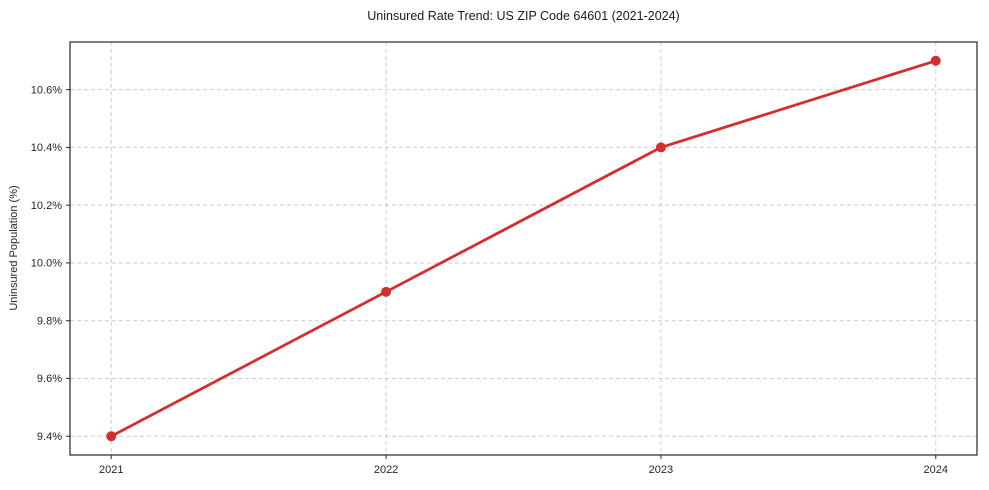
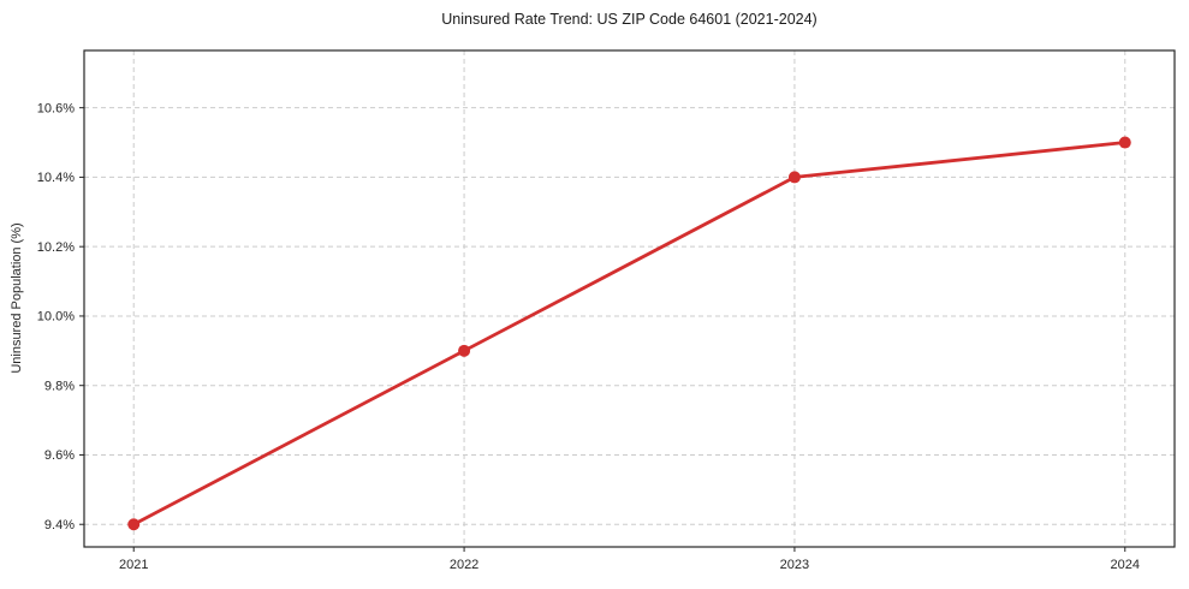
2024: 10.7% -> 10.5%
